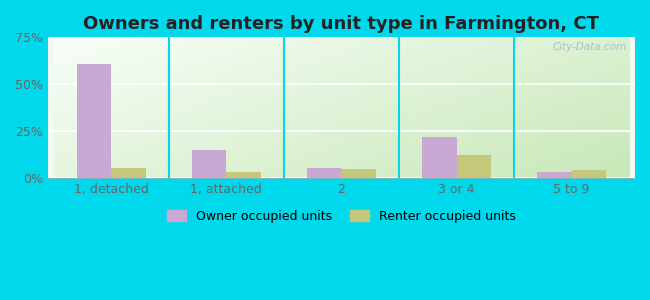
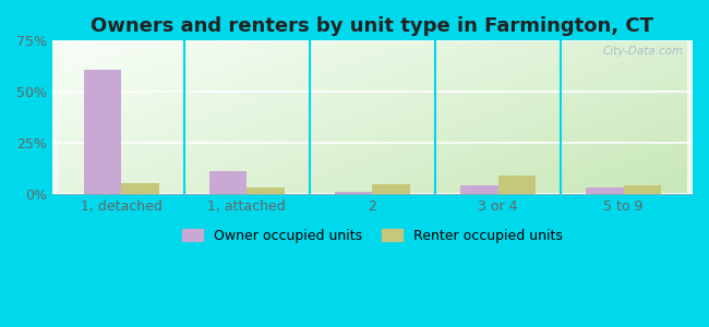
Owner occupied units/1, attached: 15% -> 11%
Owner occupied units/2: 5% -> 1%
Owner occupied units/3 or 4: 22% -> 4%
Renter occupied units/3 or 4: 12% -> 9%
